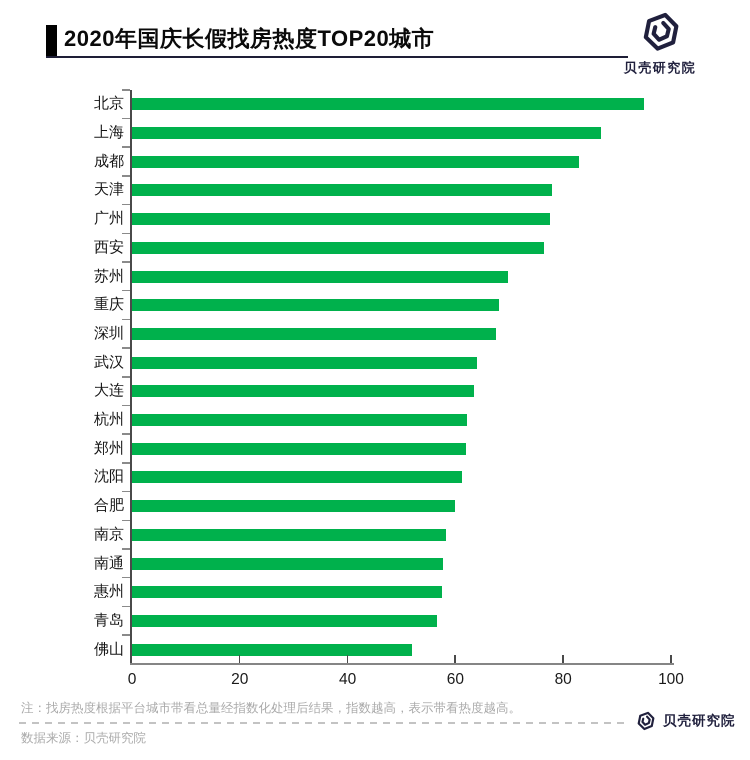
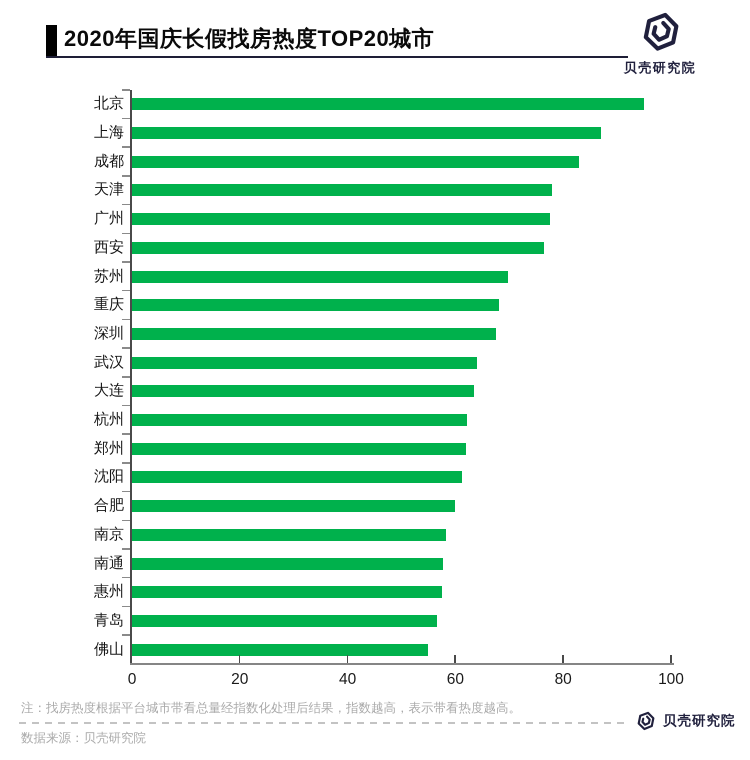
佛山: 52 -> 55
